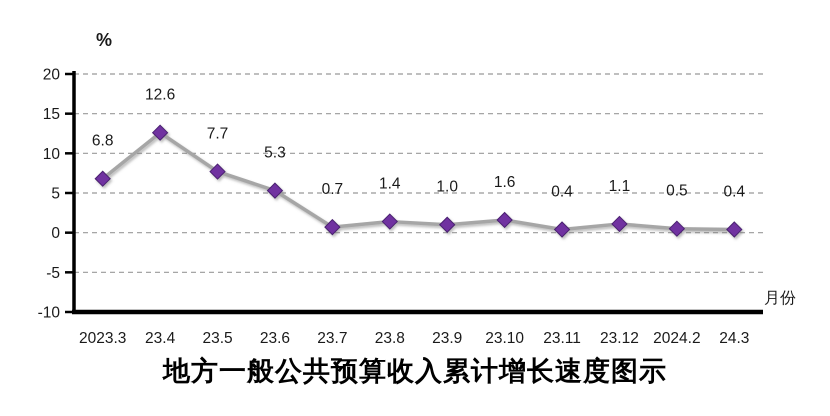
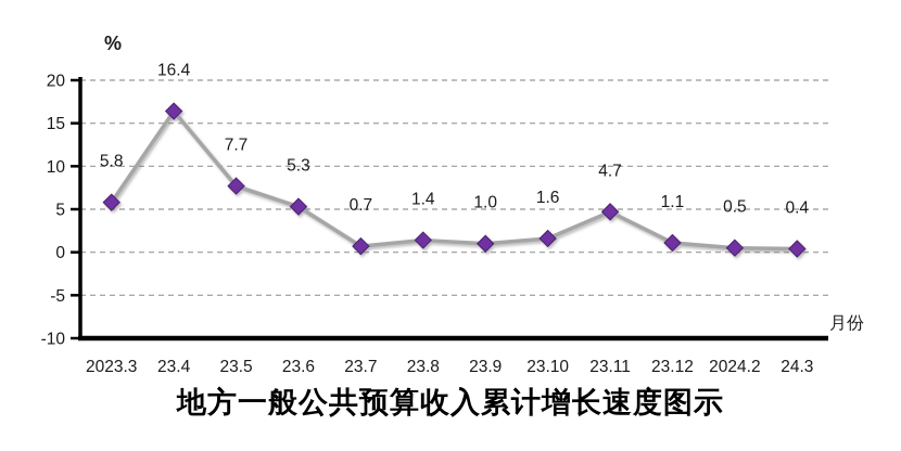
2023.3: 6.8 -> 5.8
23.4: 12.6 -> 16.4
23.11: 0.4 -> 4.7
